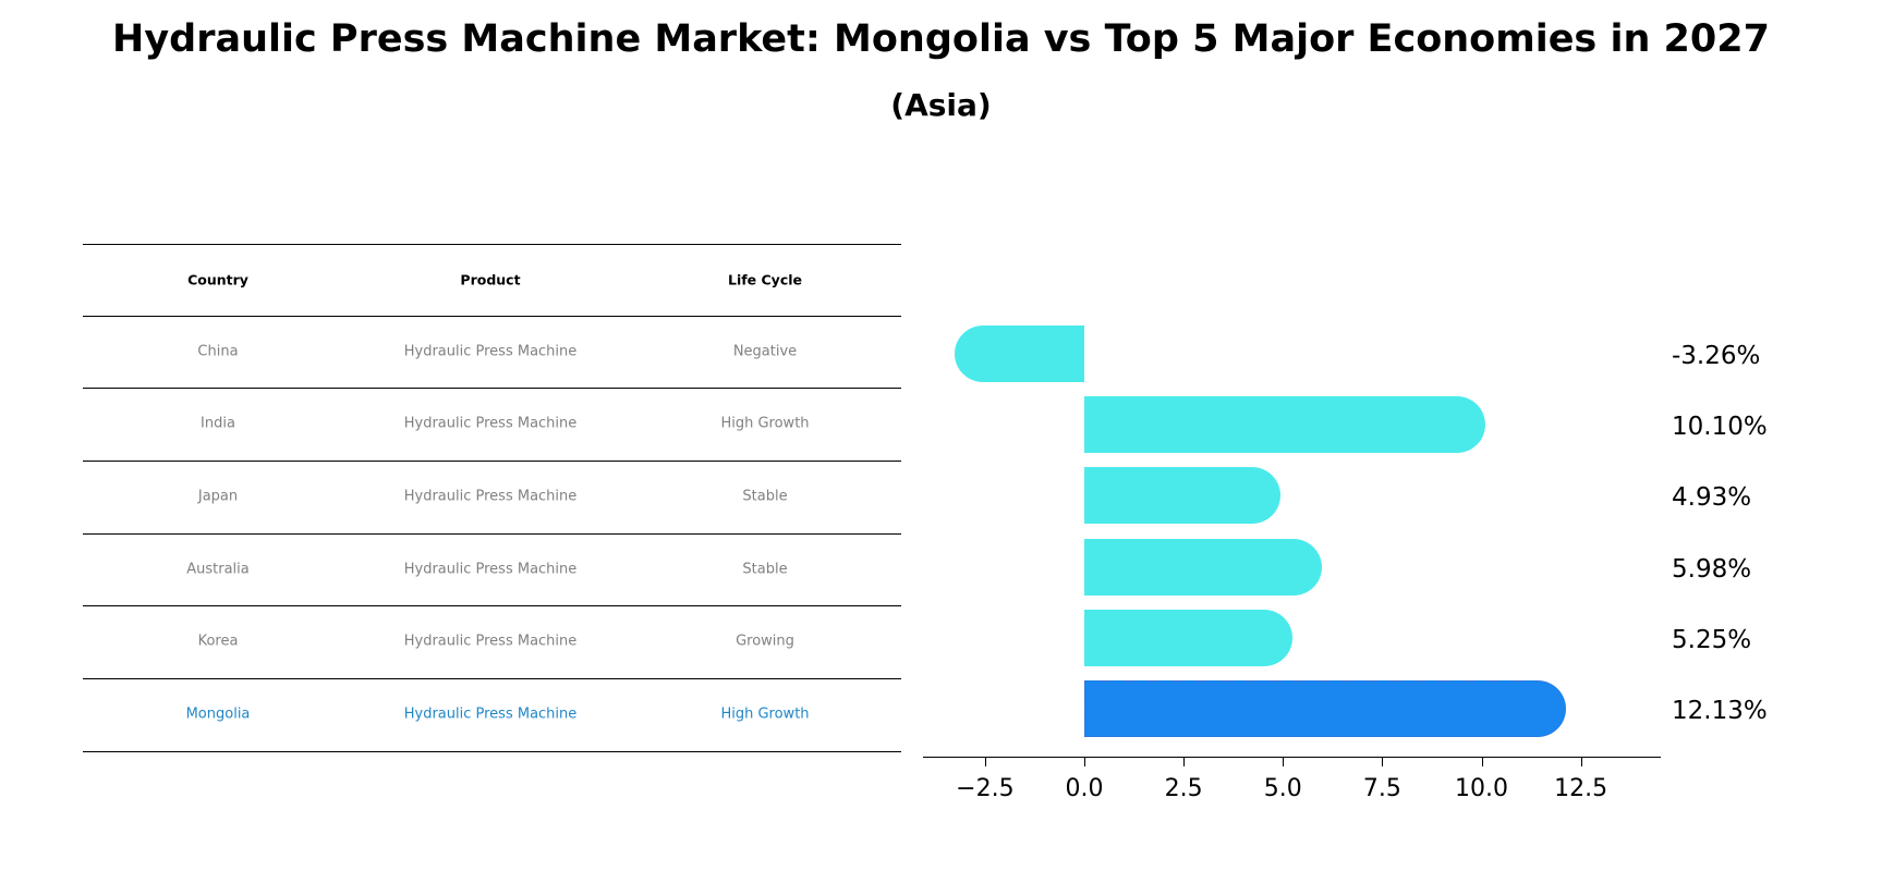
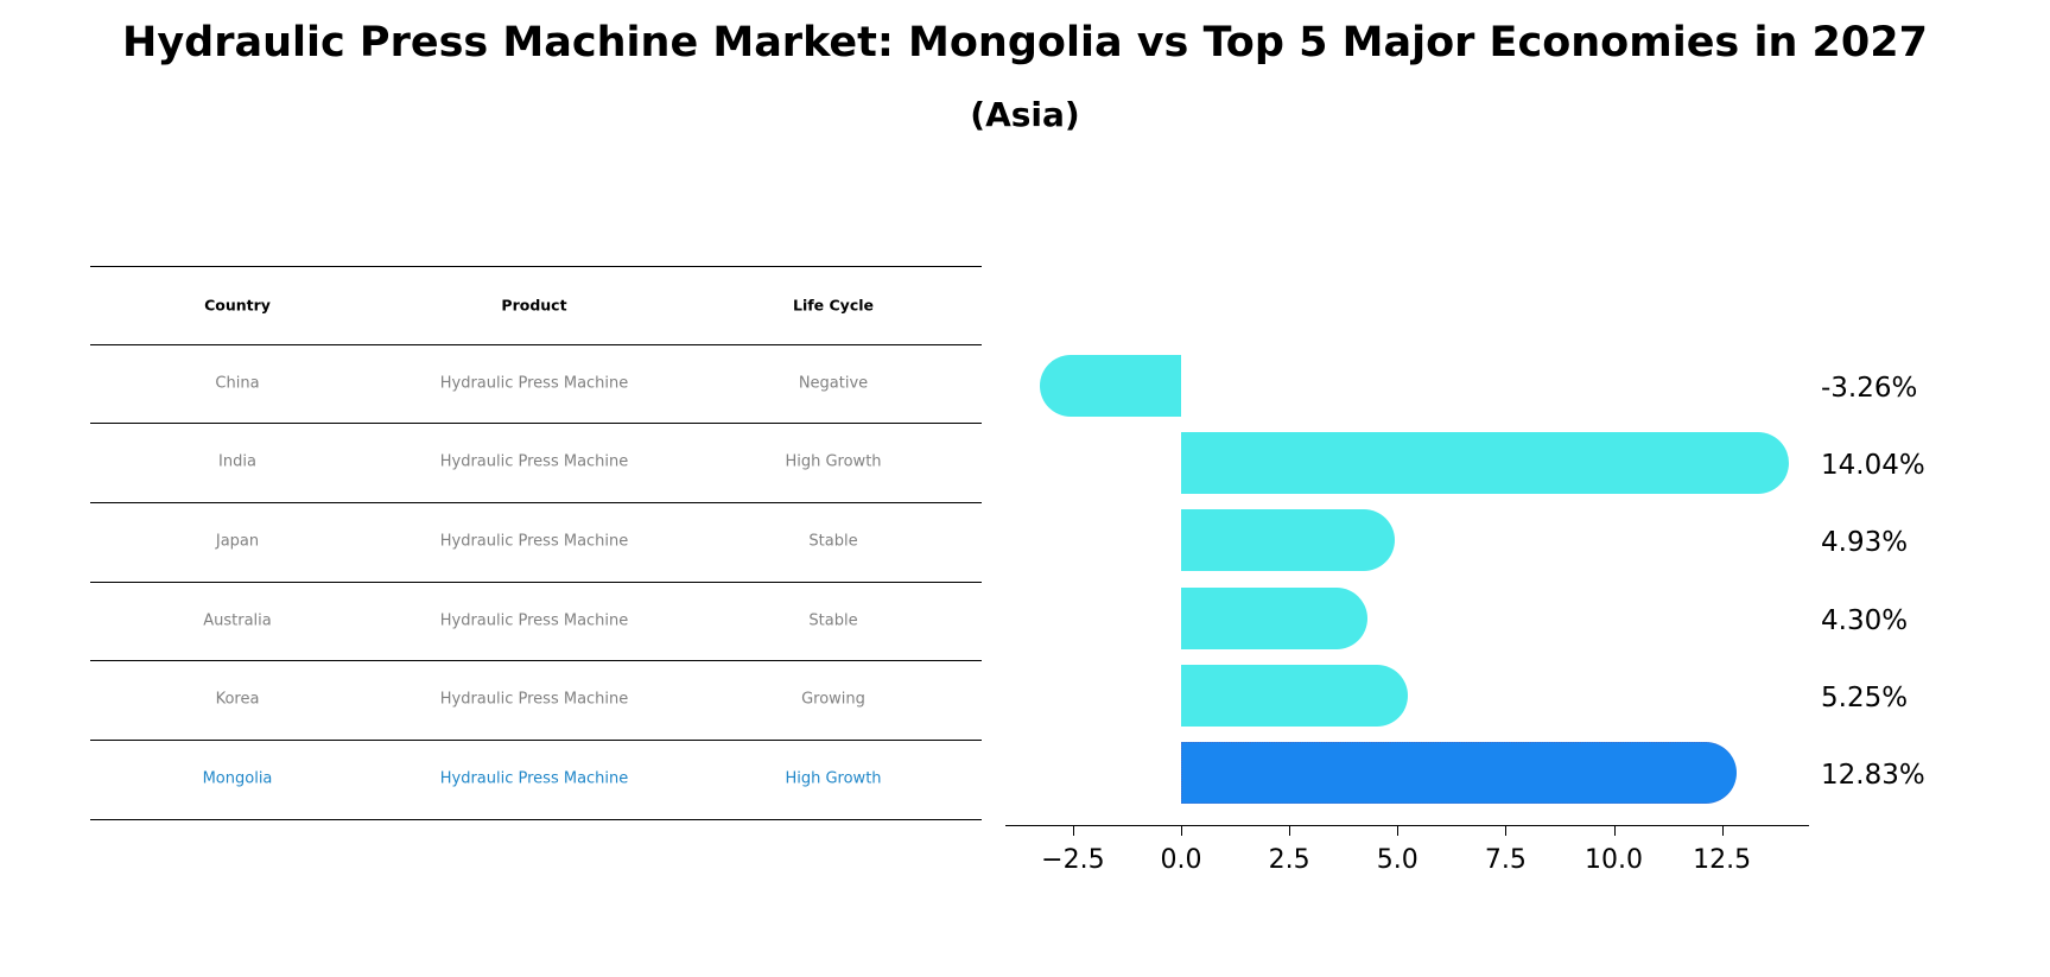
India: 10.10% -> 14.04%
Australia: 5.98% -> 4.30%
Mongolia: 12.13% -> 12.83%
